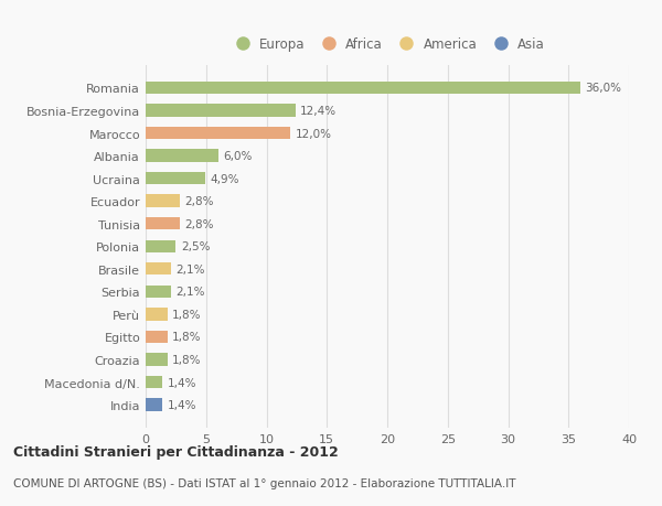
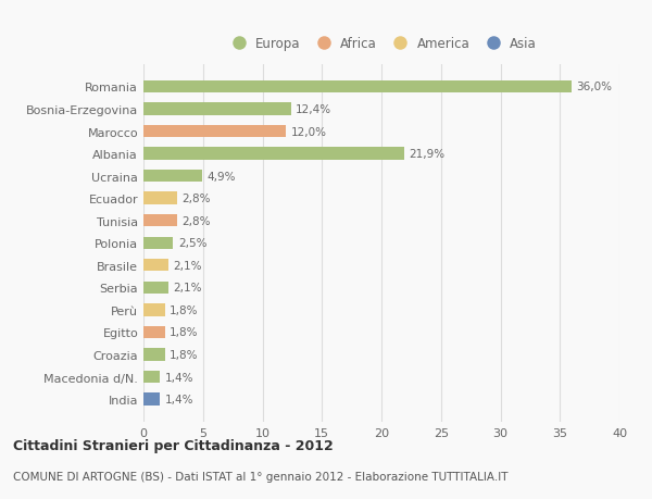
Albania: 6,0% -> 21,9%
